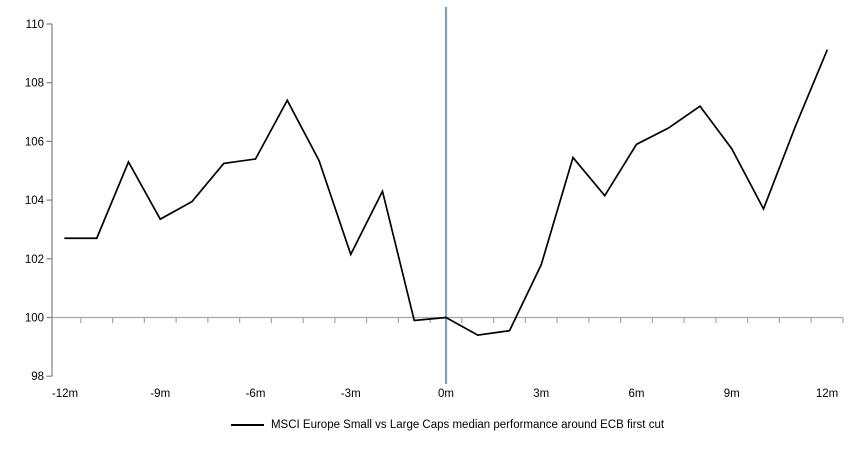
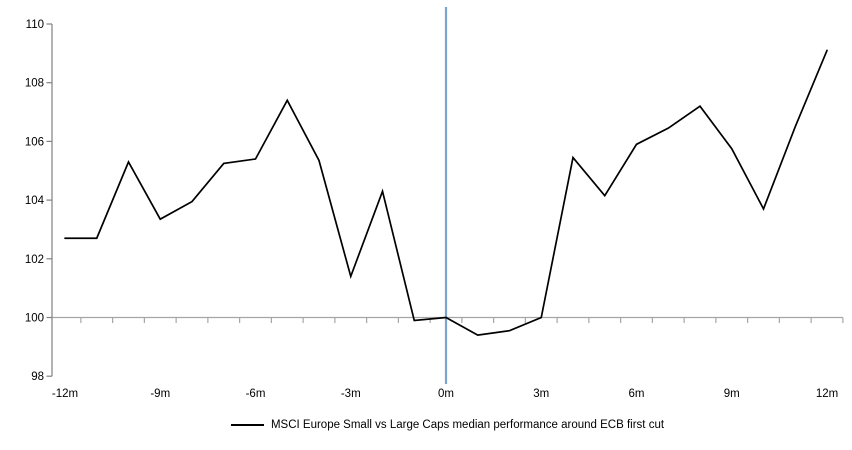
-3m: 102.2 -> 101.4
3m: 101.8 -> 100.0
